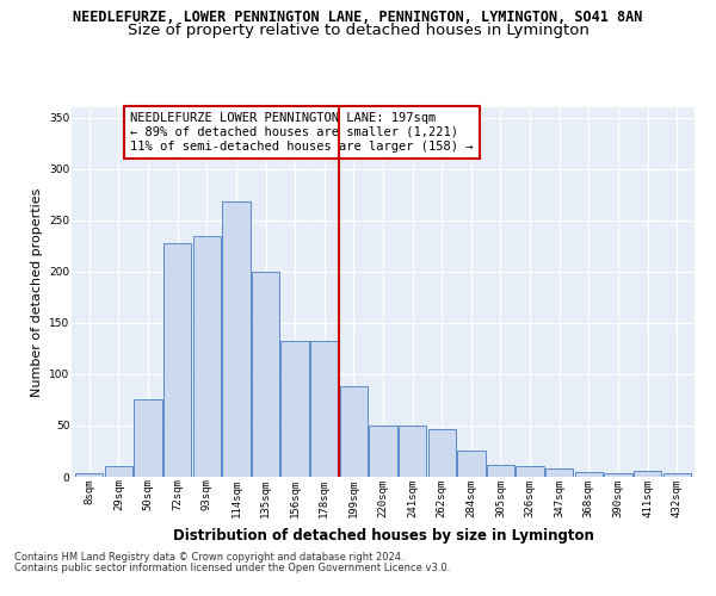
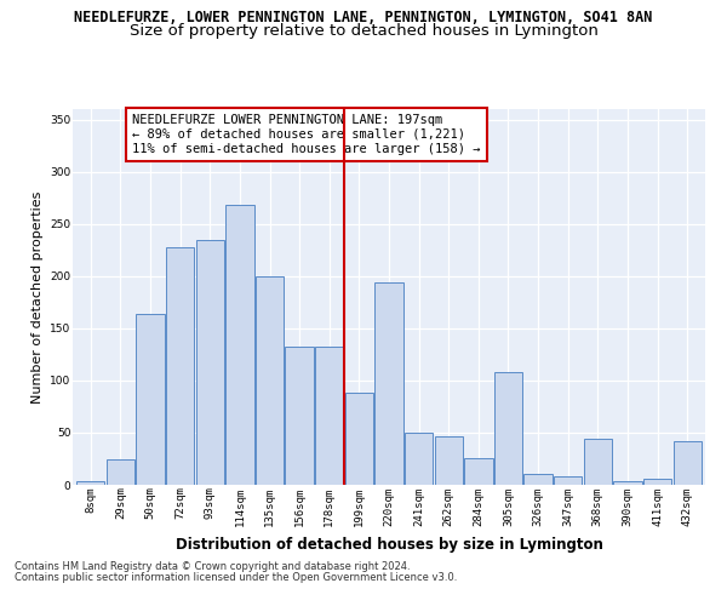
29sqm: 10 -> 24
50sqm: 75 -> 164
220sqm: 50 -> 194
305sqm: 12 -> 108
368sqm: 5 -> 44
432sqm: 3 -> 42
